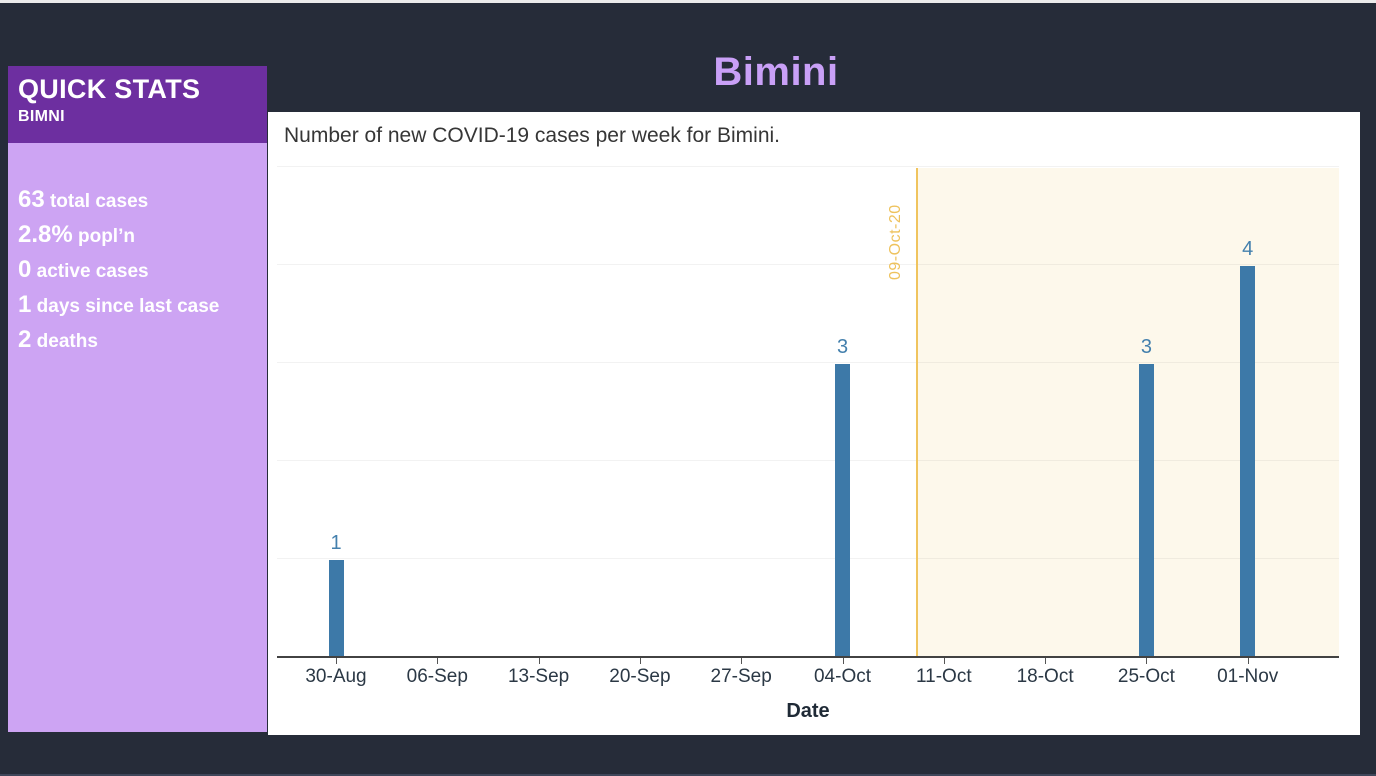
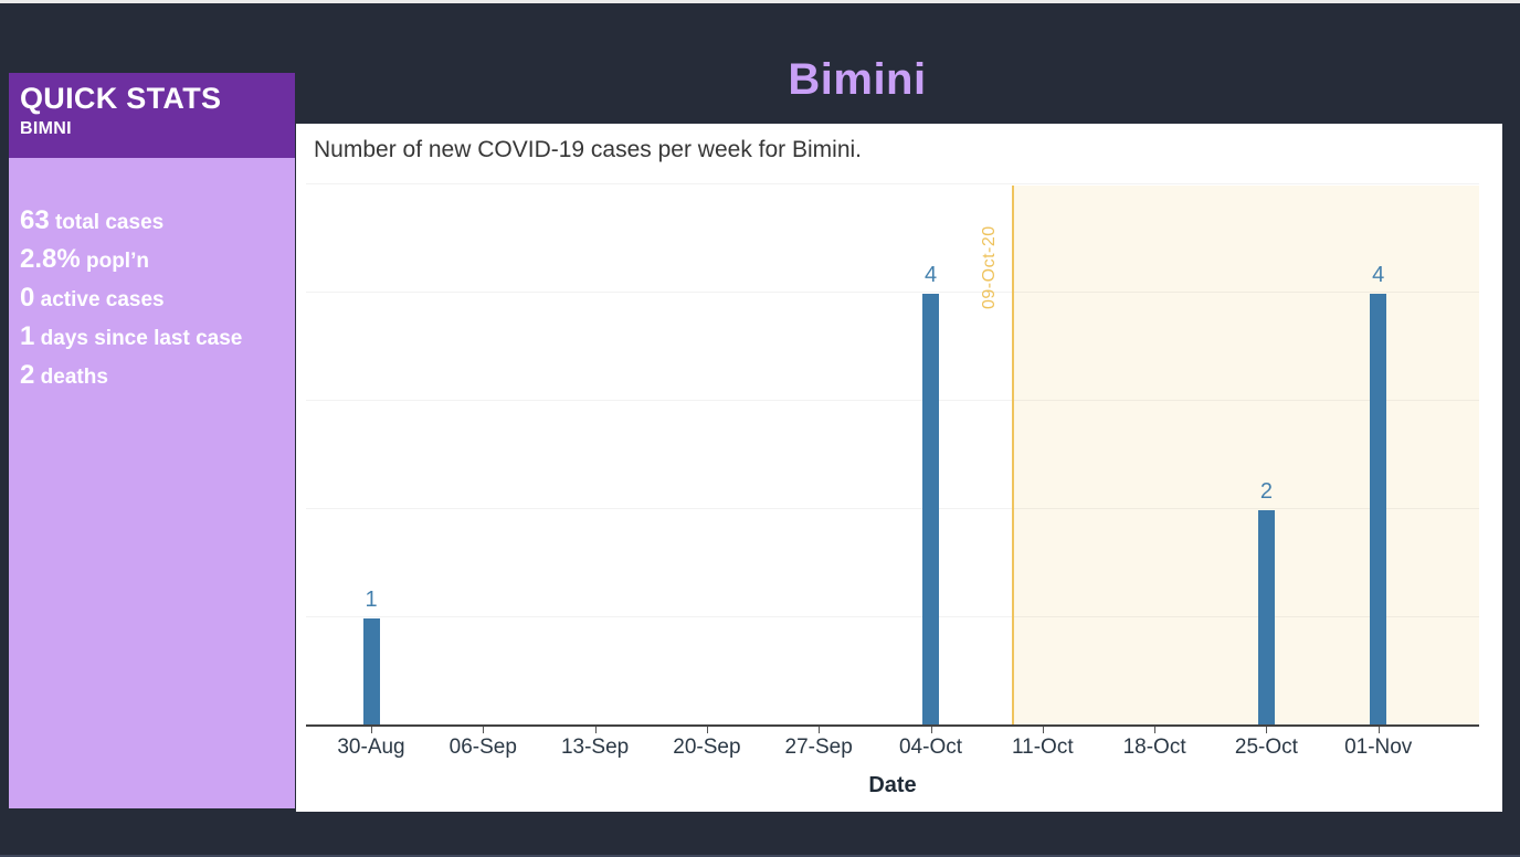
04-Oct: 3 -> 4
25-Oct: 3 -> 2
